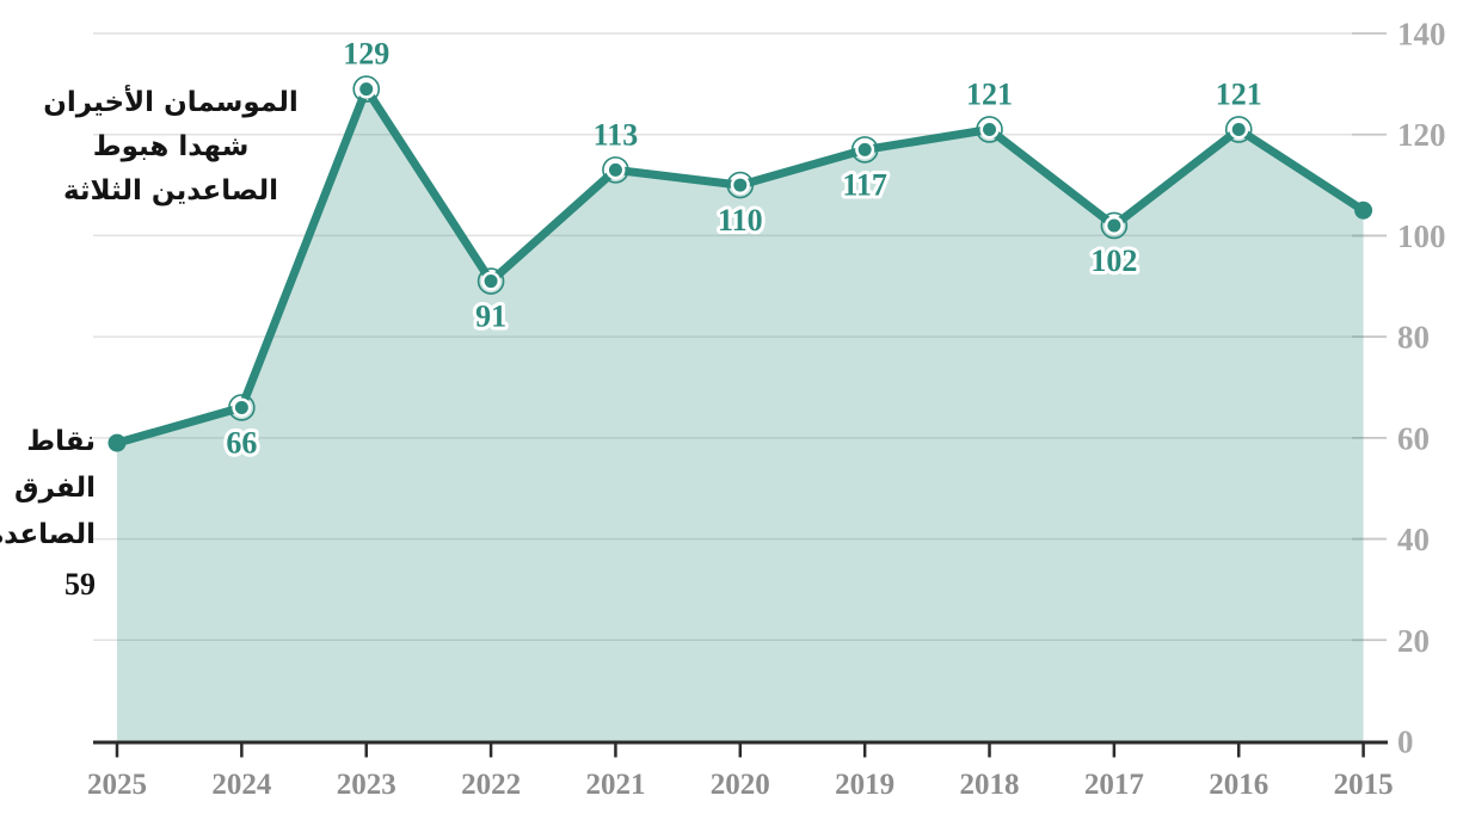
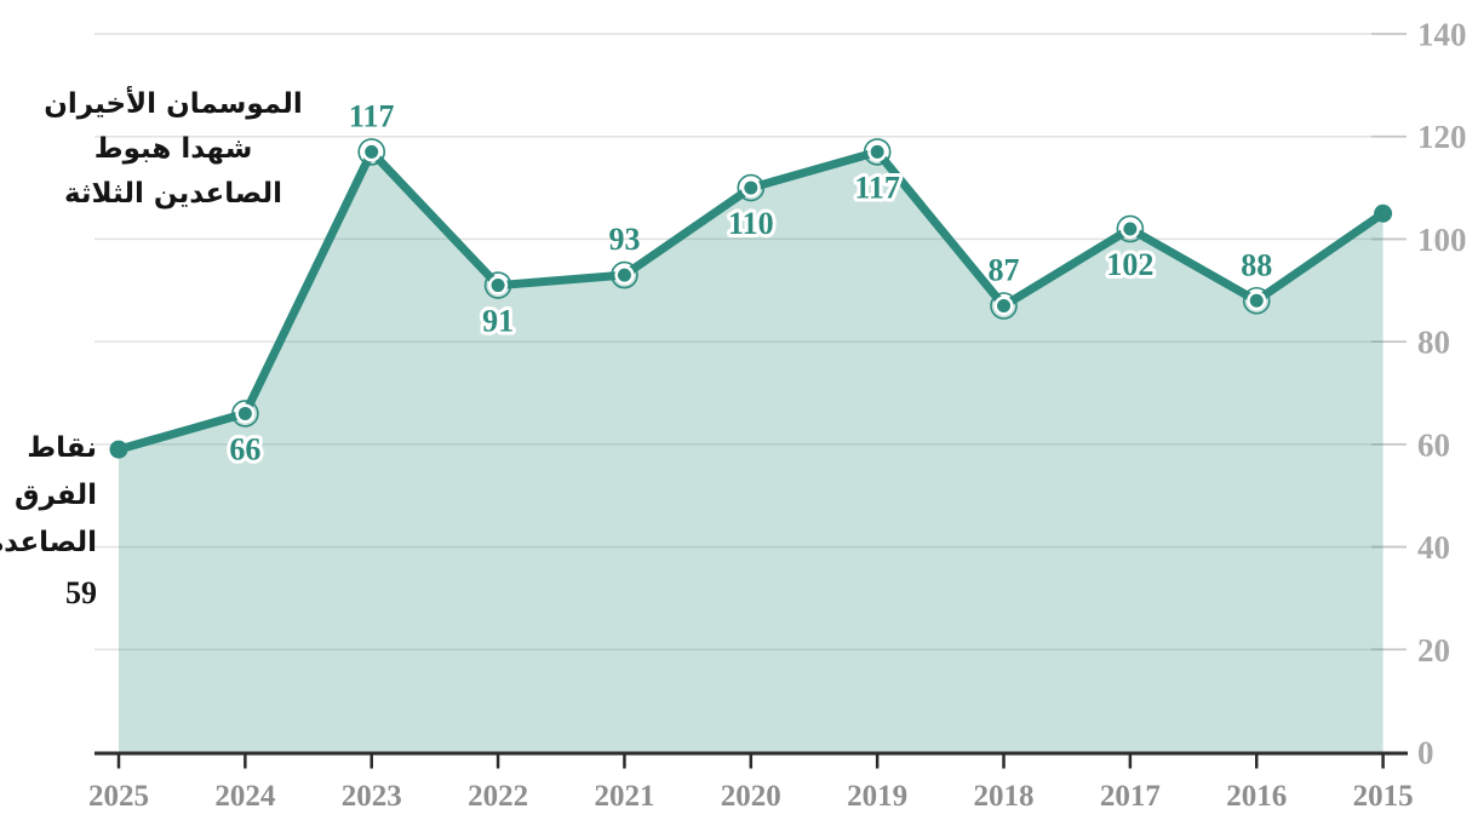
2023: 129 -> 117
2021: 113 -> 93
2018: 121 -> 87
2016: 121 -> 88
